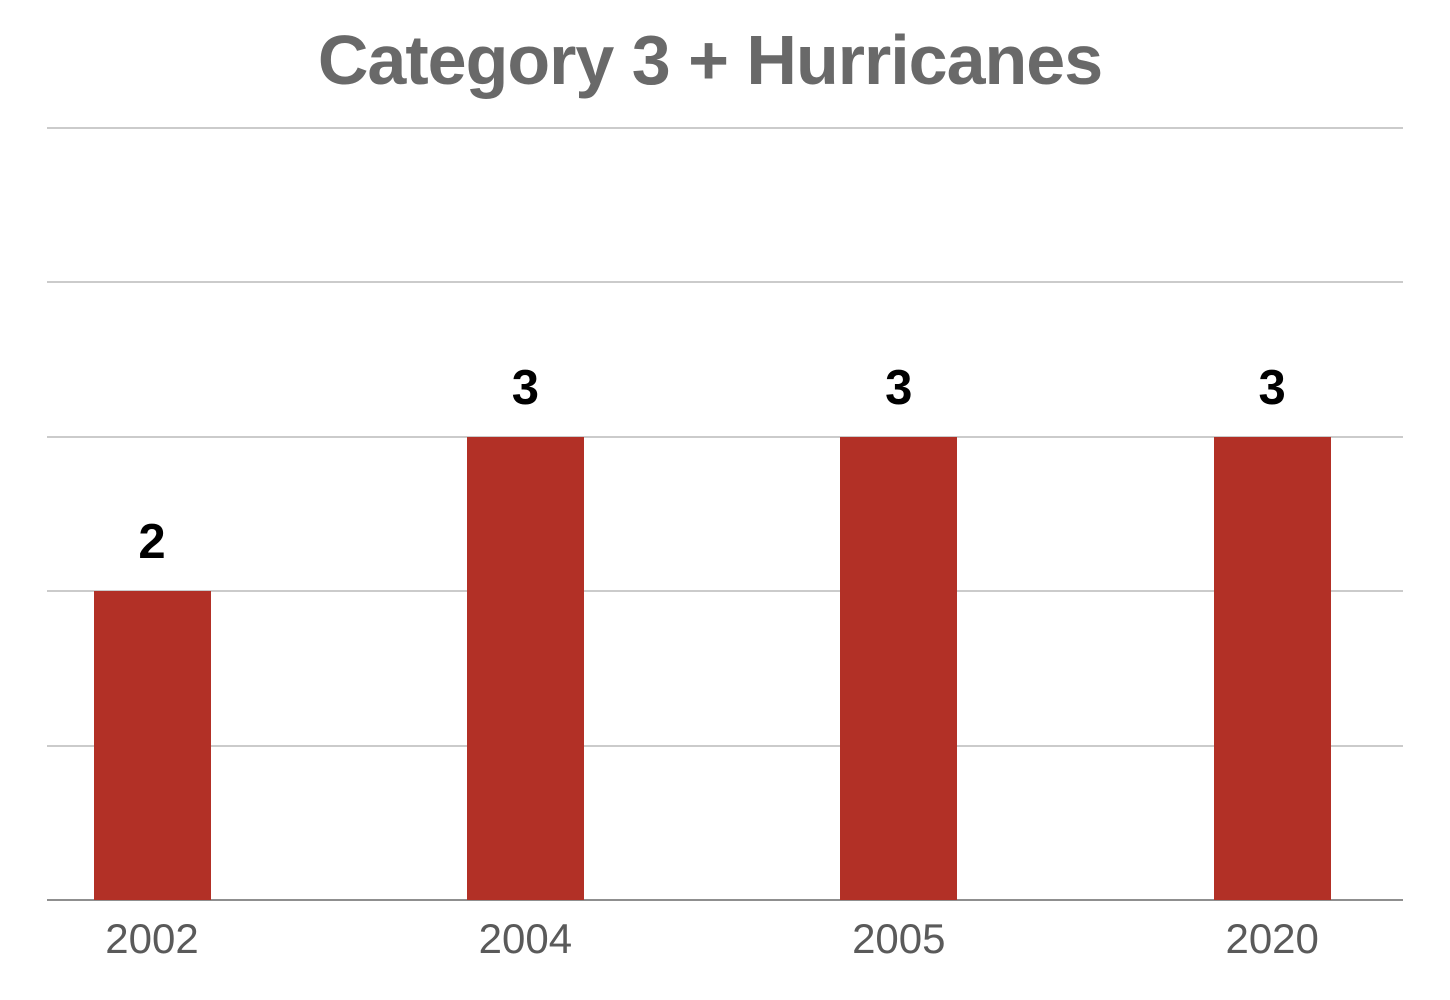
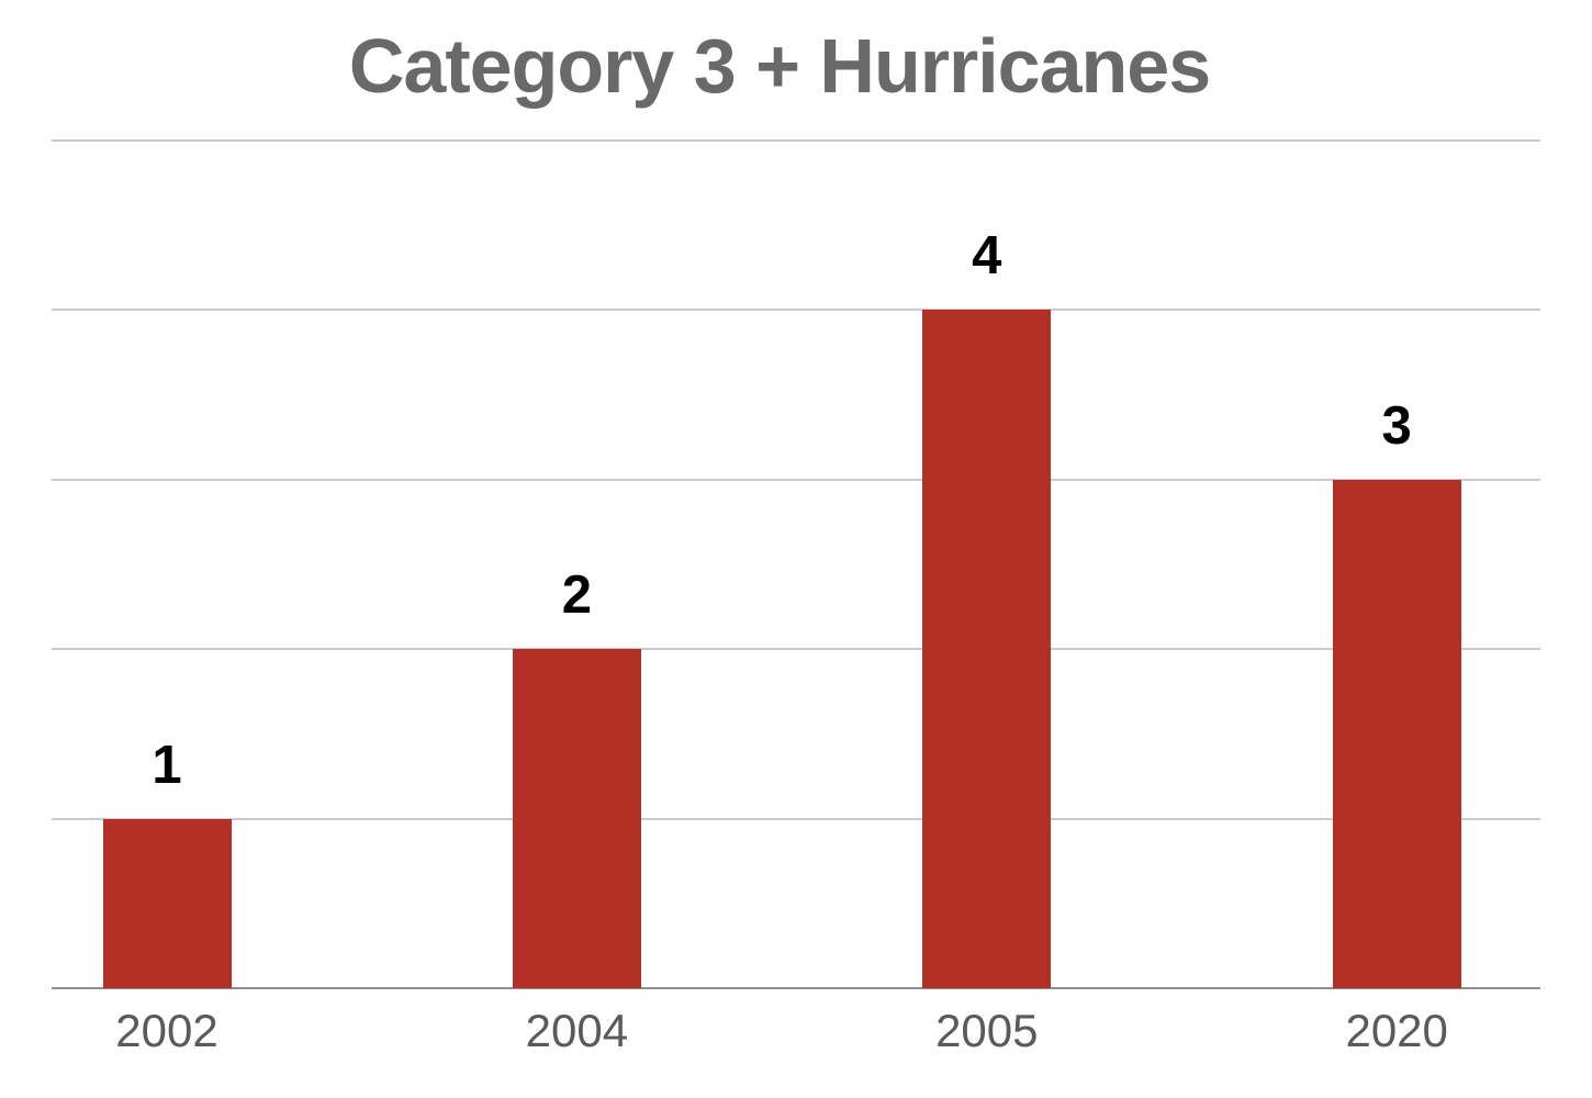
2002: 2 -> 1
2004: 3 -> 2
2005: 3 -> 4
